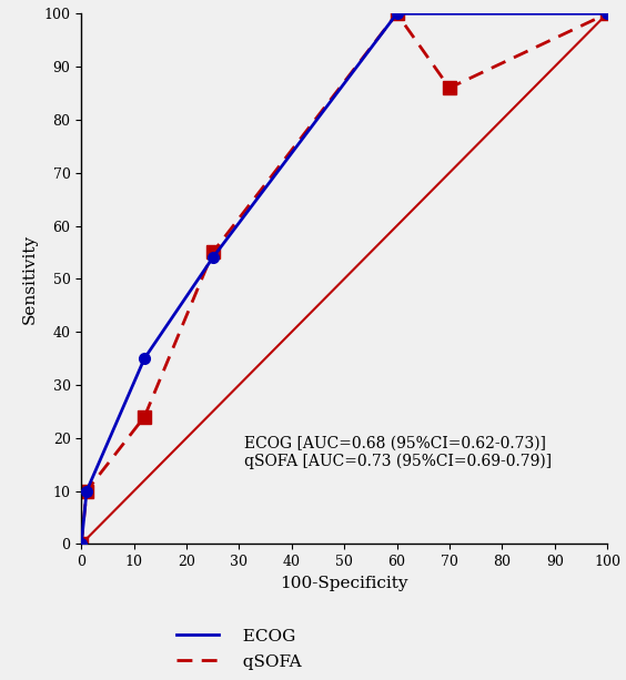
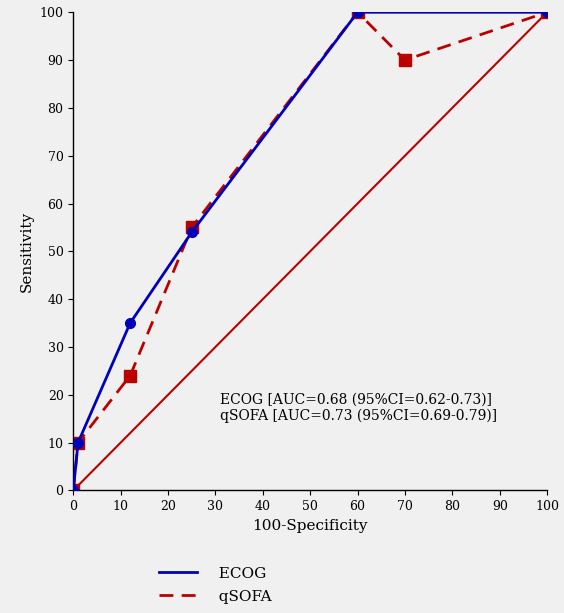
qSOFA/70: 86 -> 90
